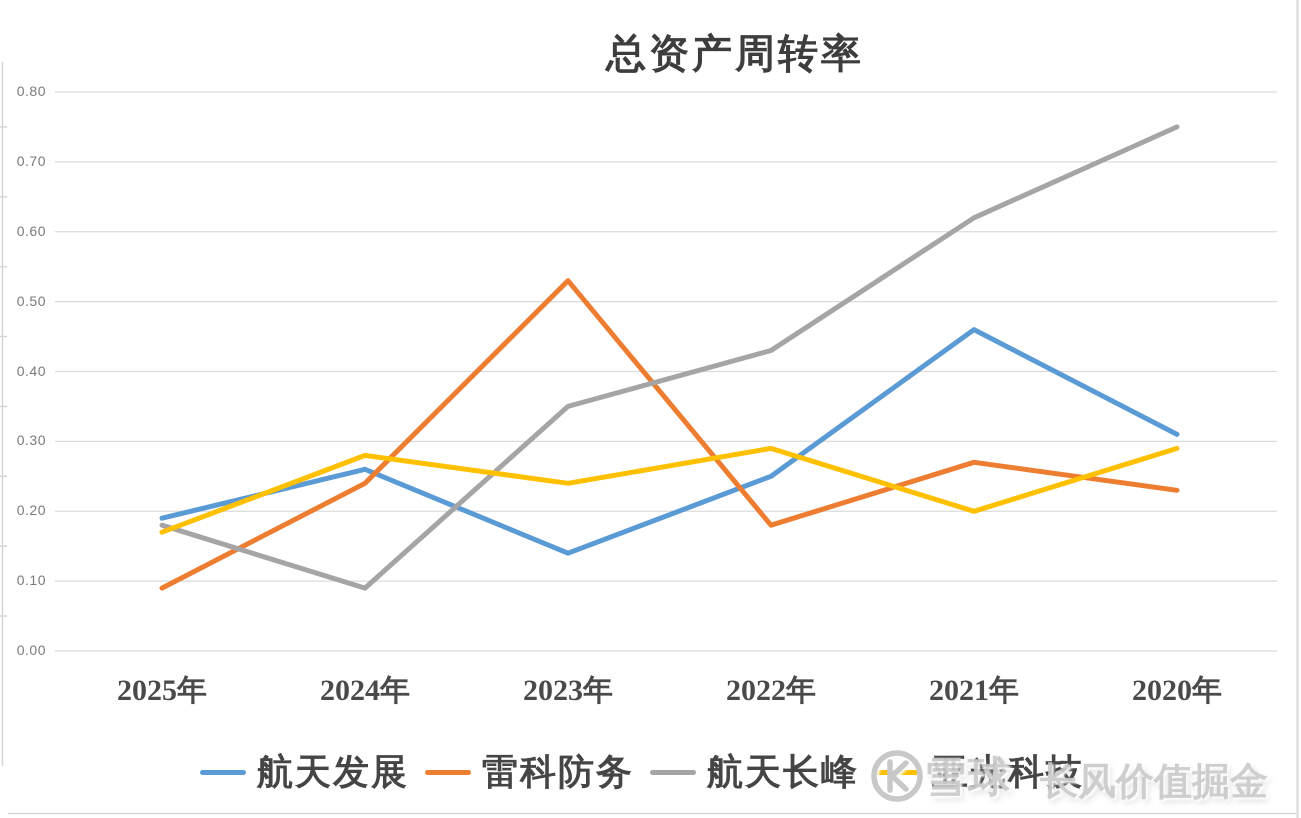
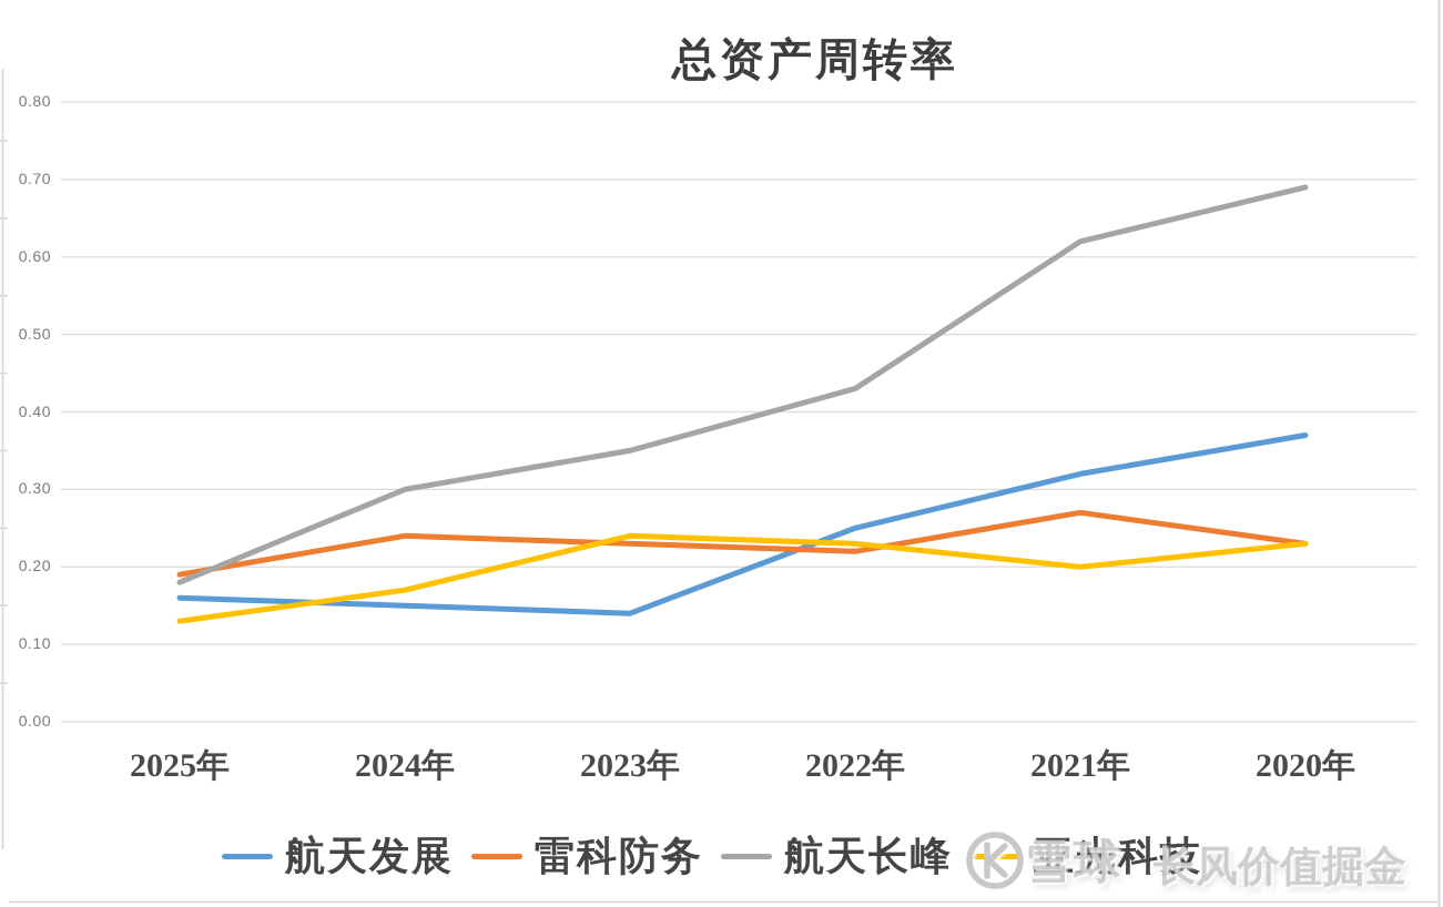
航天发展/2025年: 0.19 -> 0.16
雷科防务/2025年: 0.09 -> 0.19
亚光科技/2025年: 0.17 -> 0.13
航天发展/2024年: 0.26 -> 0.15
航天长峰/2024年: 0.09 -> 0.30
亚光科技/2024年: 0.28 -> 0.17
雷科防务/2023年: 0.53 -> 0.23
雷科防务/2022年: 0.18 -> 0.22
亚光科技/2022年: 0.29 -> 0.23
航天发展/2021年: 0.46 -> 0.32
航天发展/2020年: 0.31 -> 0.37
航天长峰/2020年: 0.75 -> 0.69
亚光科技/2020年: 0.29 -> 0.23
